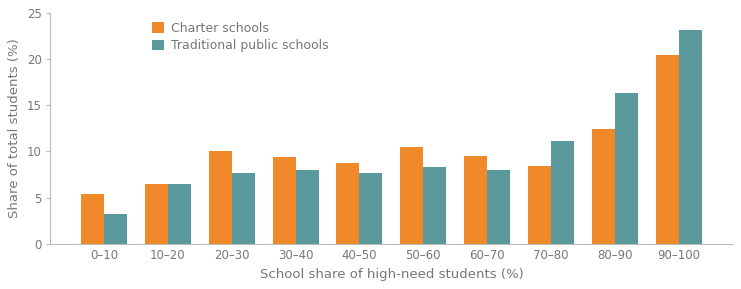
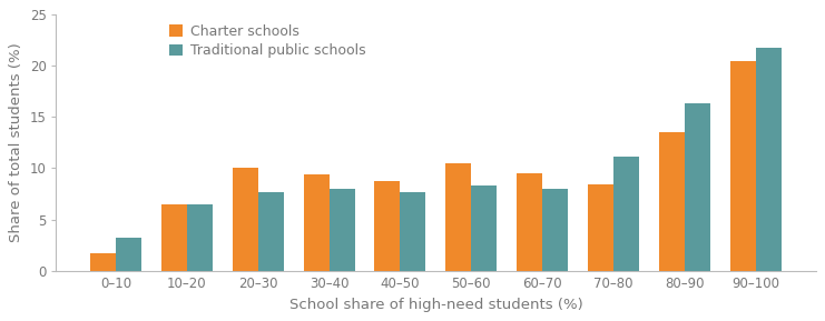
Charter schools/0–10: 5.4 -> 1.7
Charter schools/80–90: 12.4 -> 13.5
Traditional public schools/90–100: 23.2 -> 21.8
